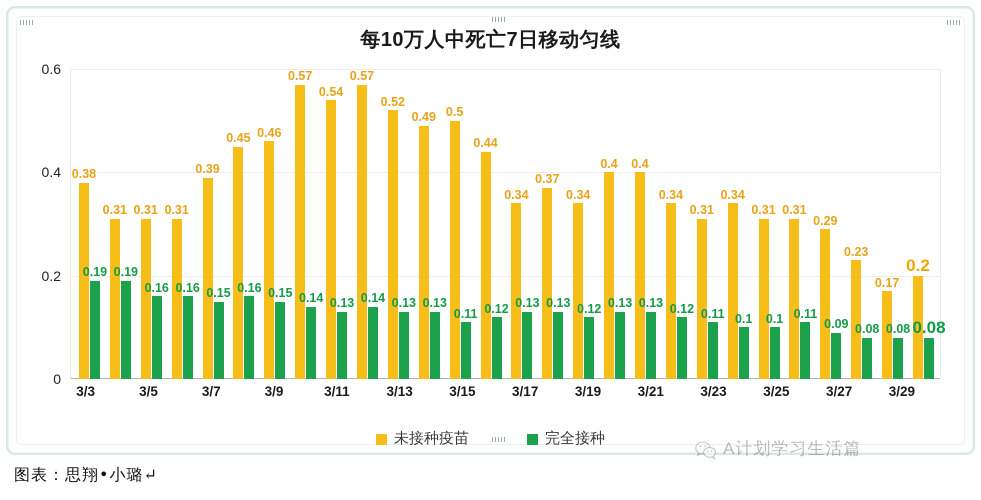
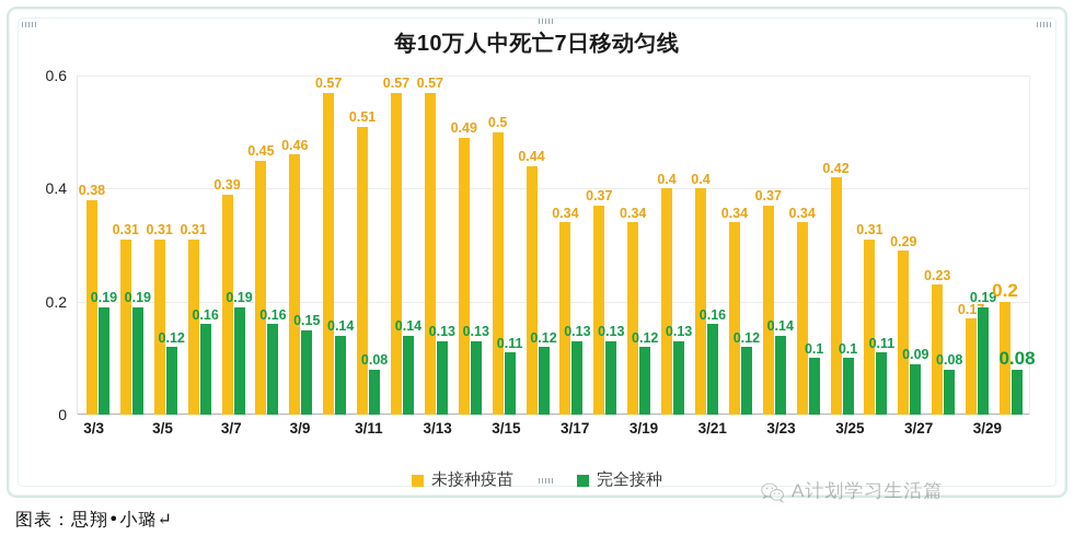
完全接种/3/5: 0.16 -> 0.12
完全接种/3/7: 0.15 -> 0.19
未接种疫苗/3/11: 0.54 -> 0.51
完全接种/3/11: 0.13 -> 0.08
未接种疫苗/3/13: 0.52 -> 0.57
完全接种/3/21: 0.13 -> 0.16
未接种疫苗/3/23: 0.31 -> 0.37
完全接种/3/23: 0.11 -> 0.14
未接种疫苗/3/25: 0.31 -> 0.42
完全接种/3/29: 0.08 -> 0.19
